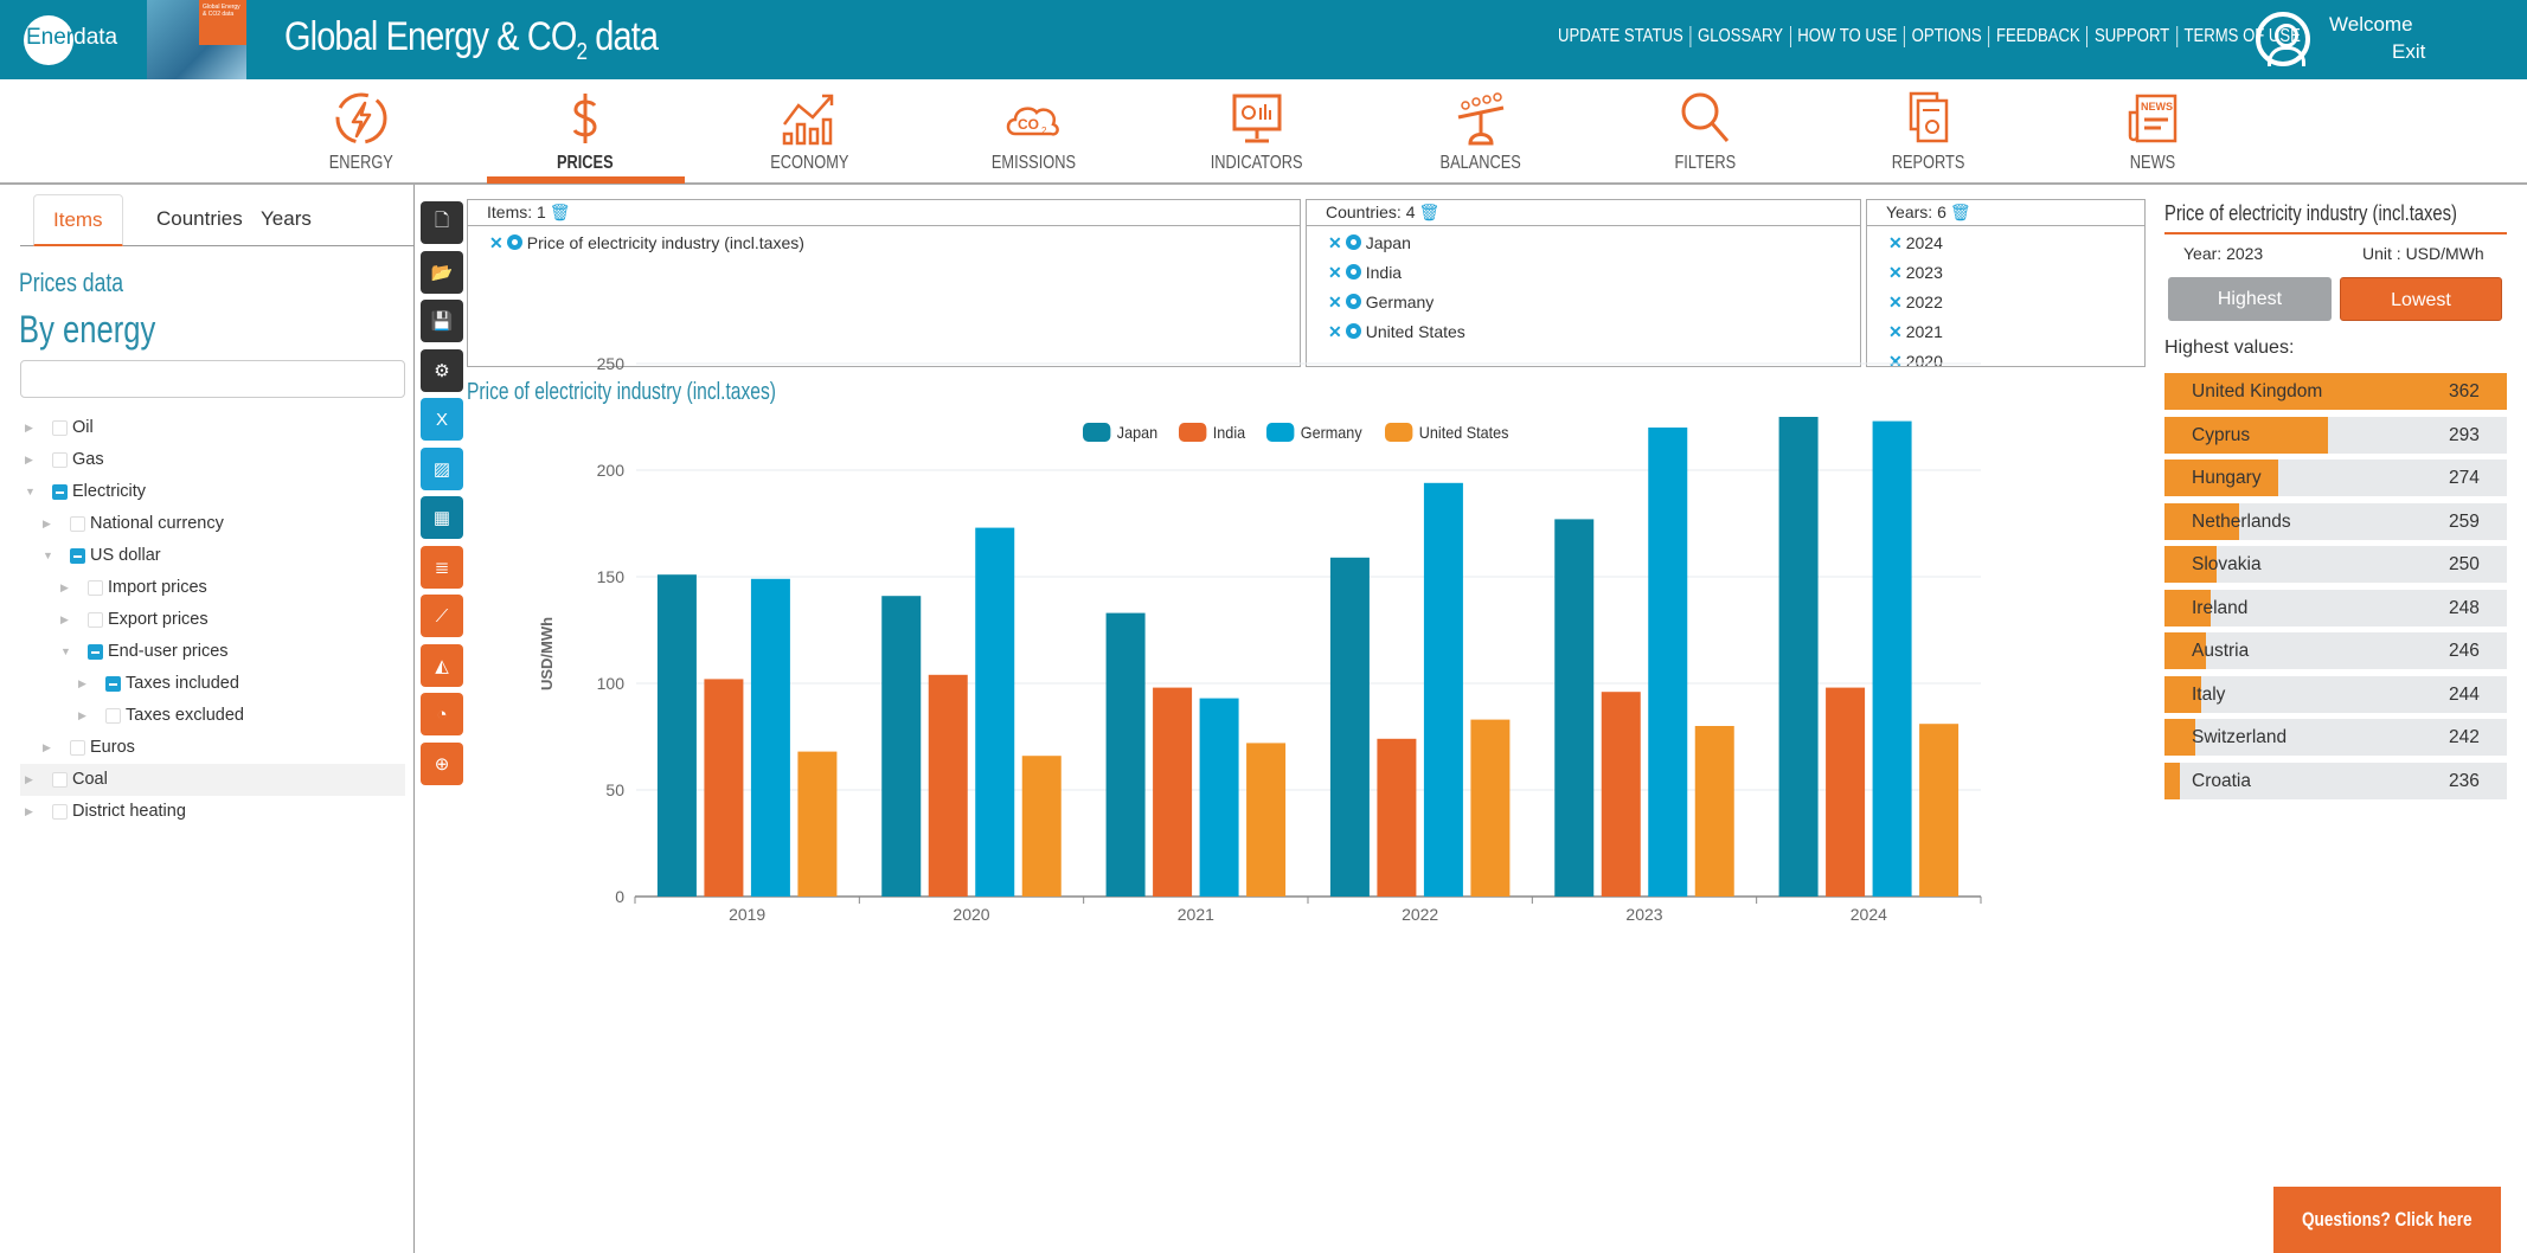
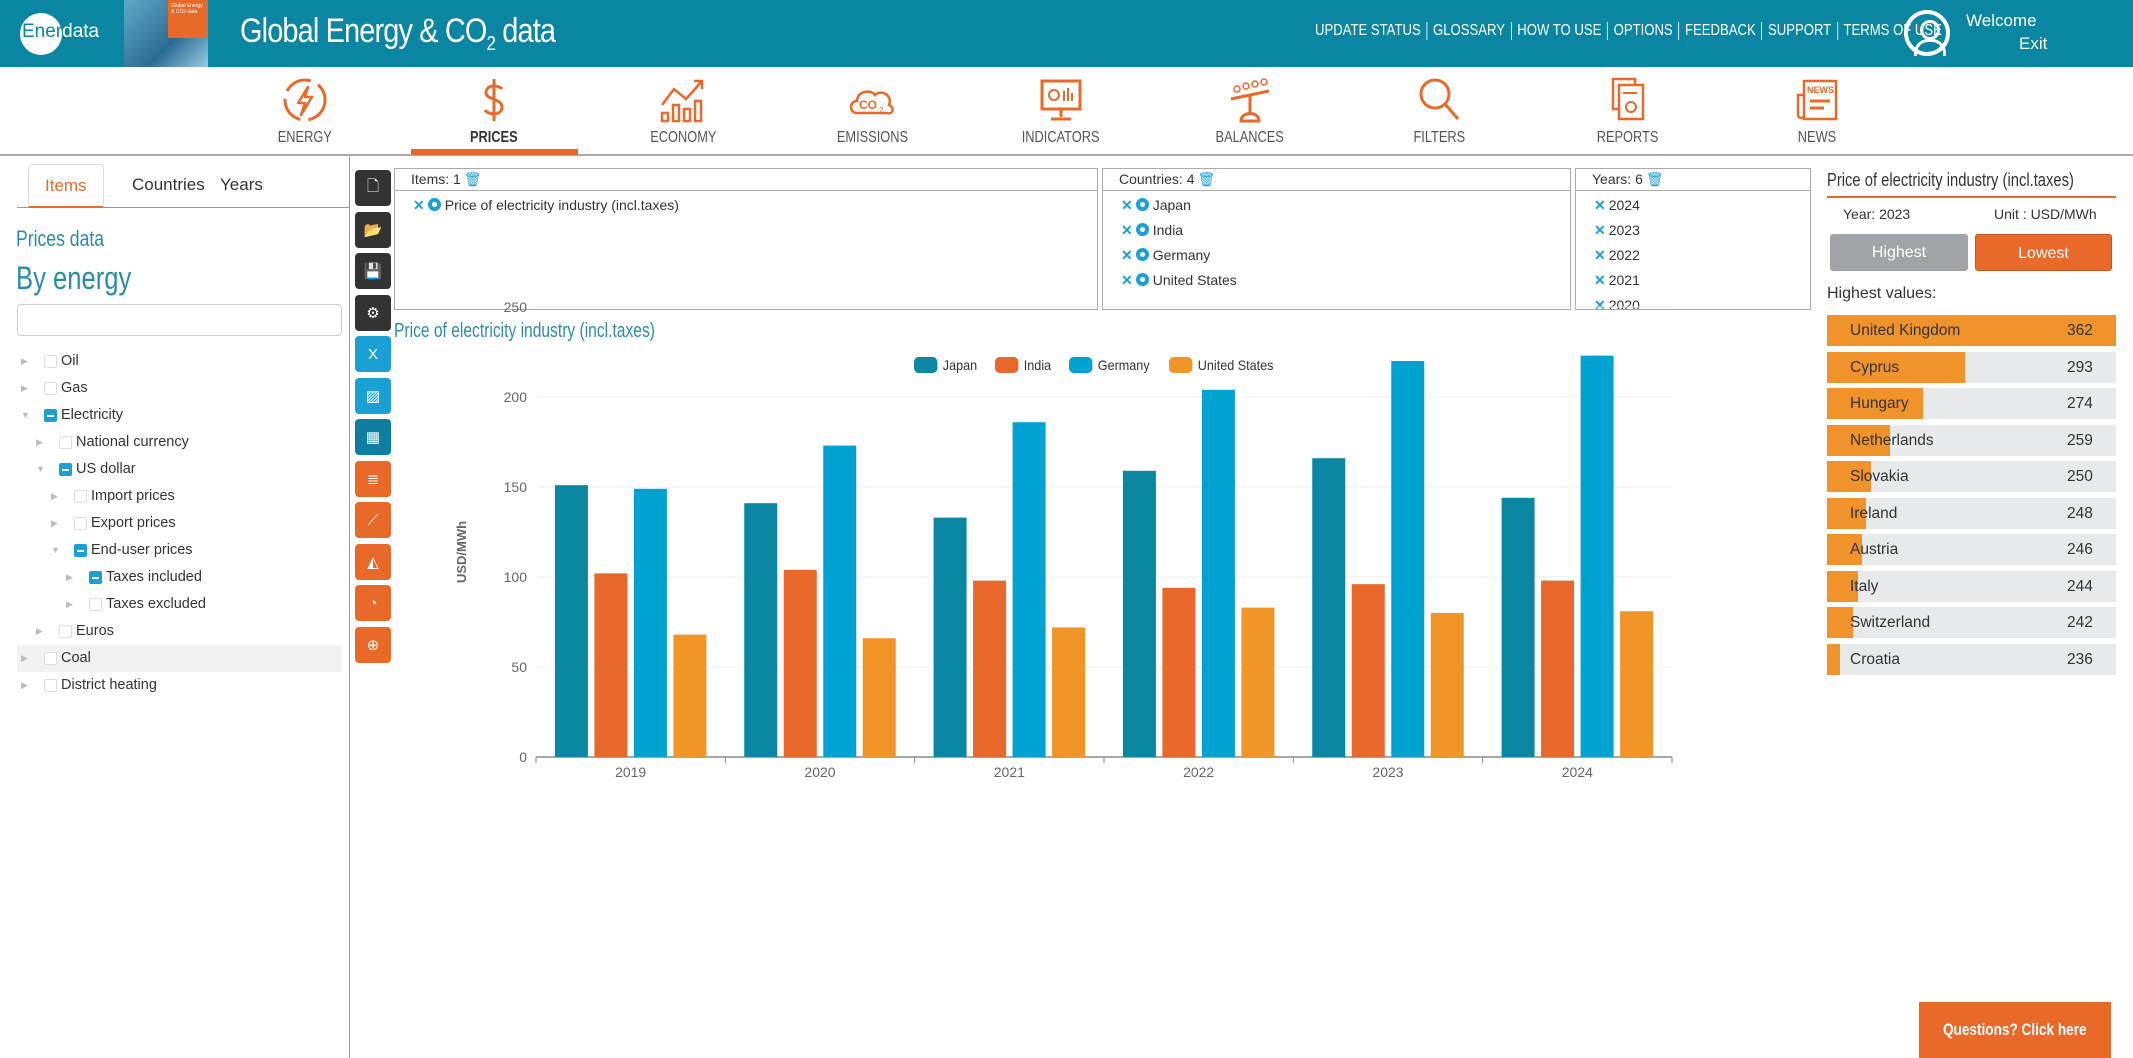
Germany/2021: 93 -> 186
India/2022: 74 -> 94
Germany/2022: 194 -> 204
Japan/2023: 177 -> 166
Japan/2024: 225 -> 144
